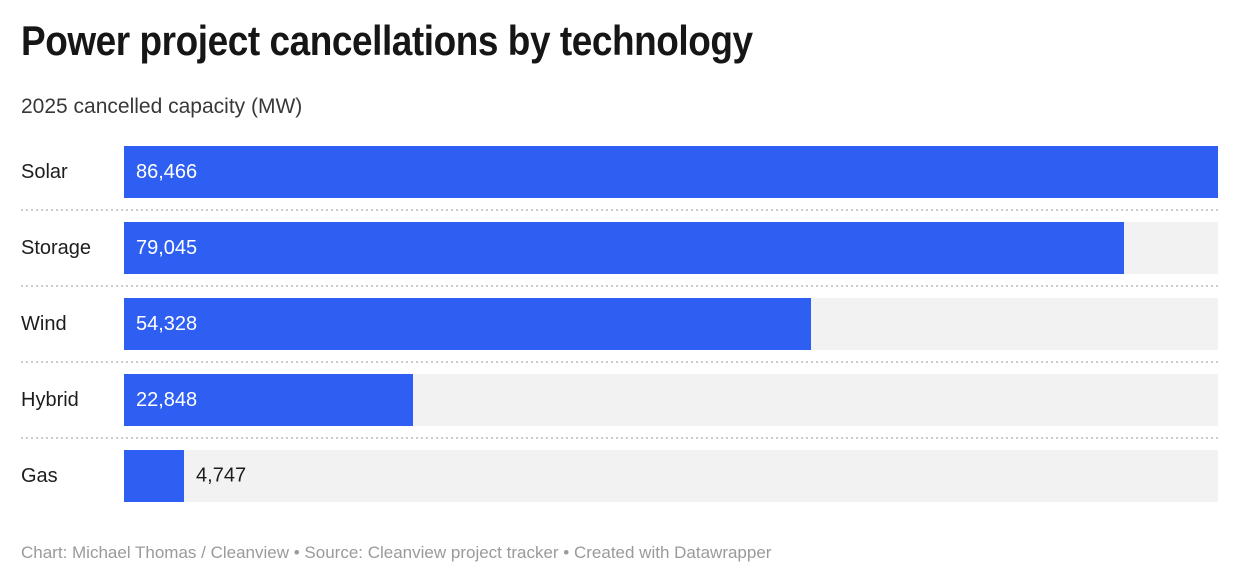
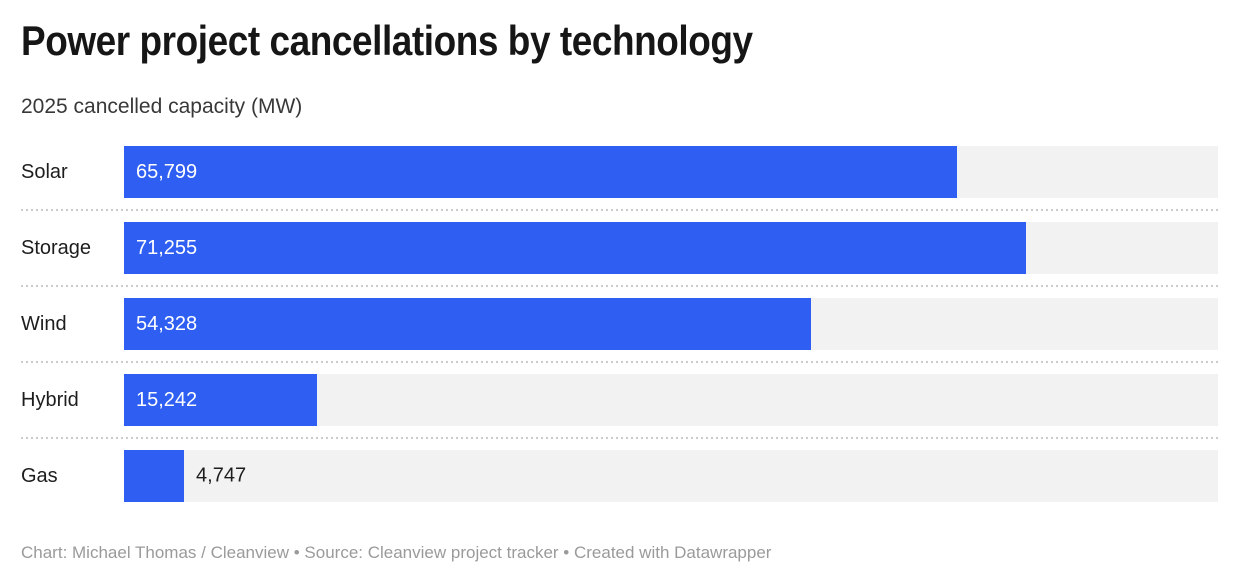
Solar: 86,466 -> 65,799
Storage: 79,045 -> 71,255
Hybrid: 22,848 -> 15,242
